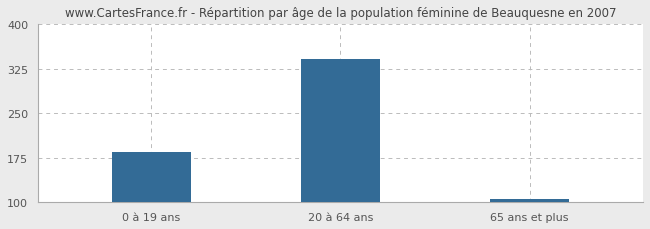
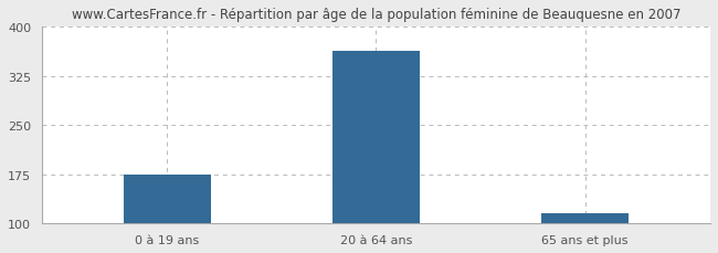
0 à 19 ans: 184 -> 174
20 à 64 ans: 341 -> 364
65 ans et plus: 106 -> 116
